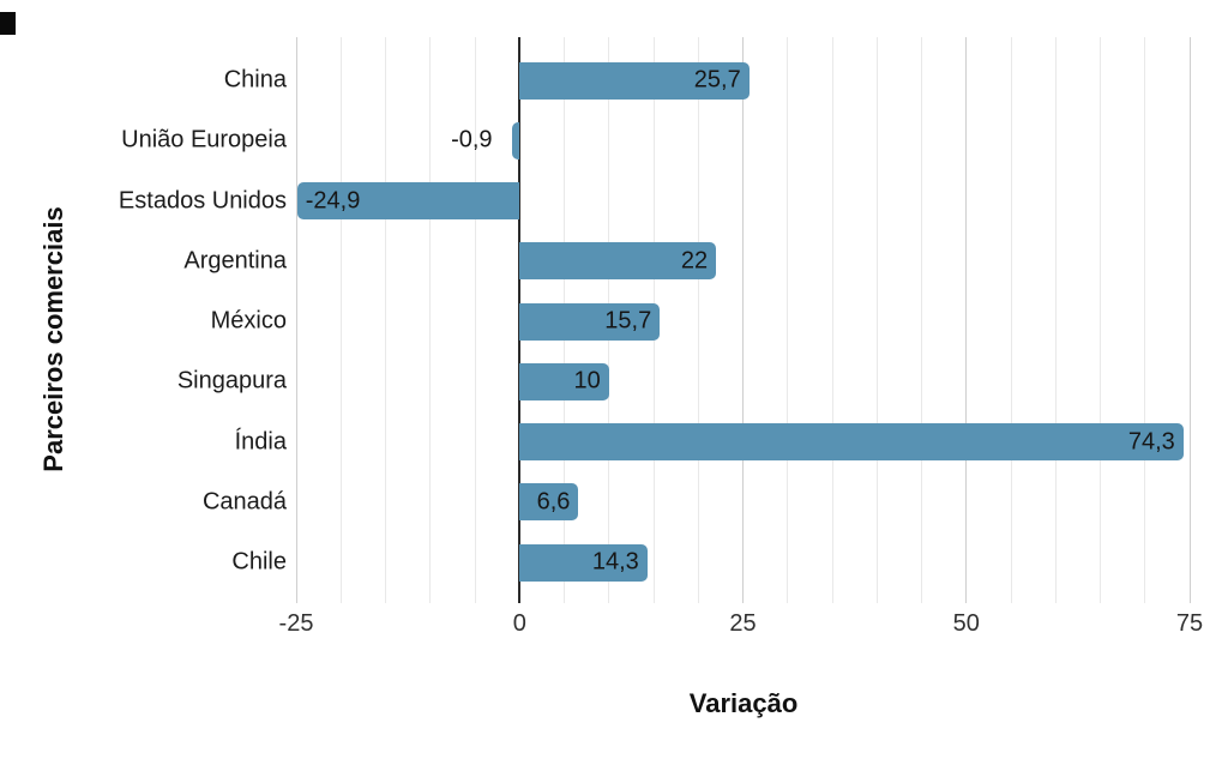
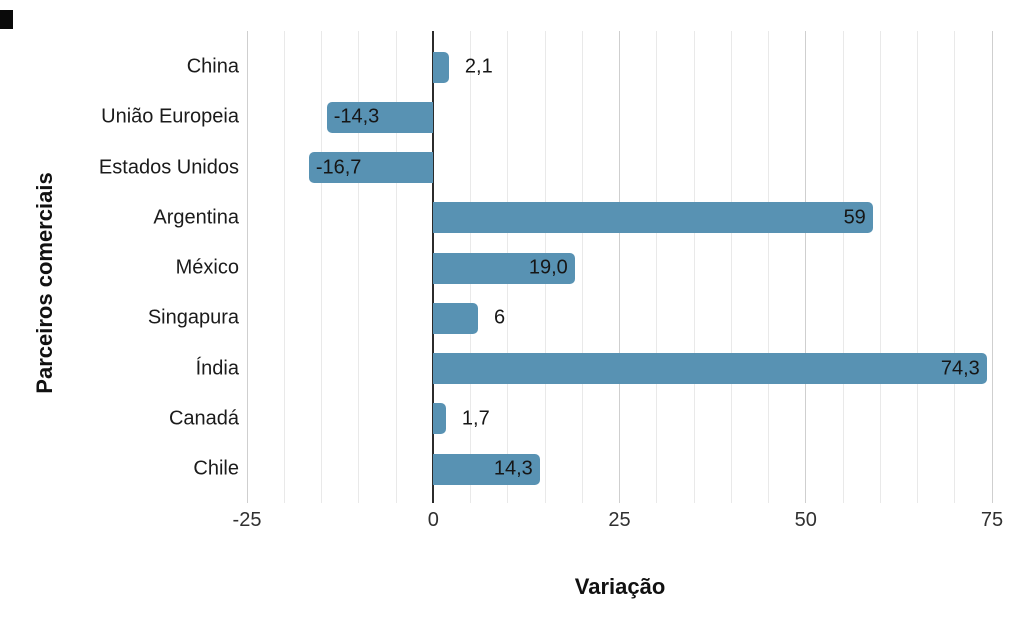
China: 25,7 -> 2,1
União Europeia: -0,9 -> -14,3
Estados Unidos: -24,9 -> -16,7
Argentina: 22 -> 59
México: 15,7 -> 19,0
Singapura: 10 -> 6
Canadá: 6,6 -> 1,7
